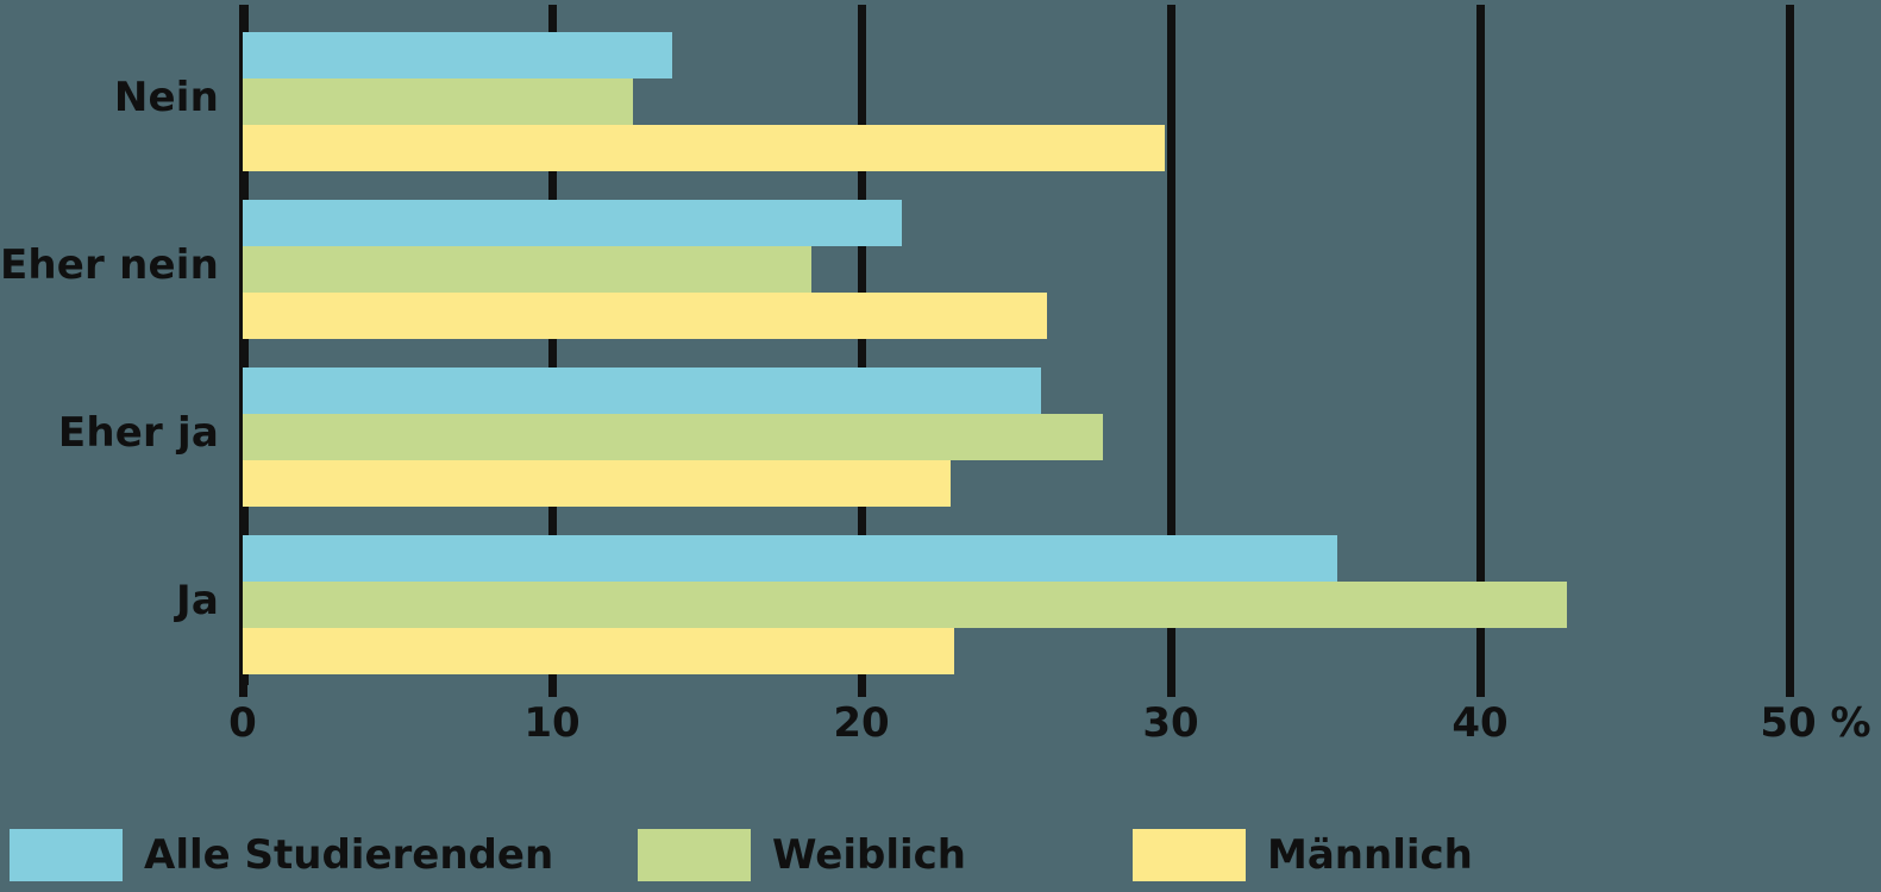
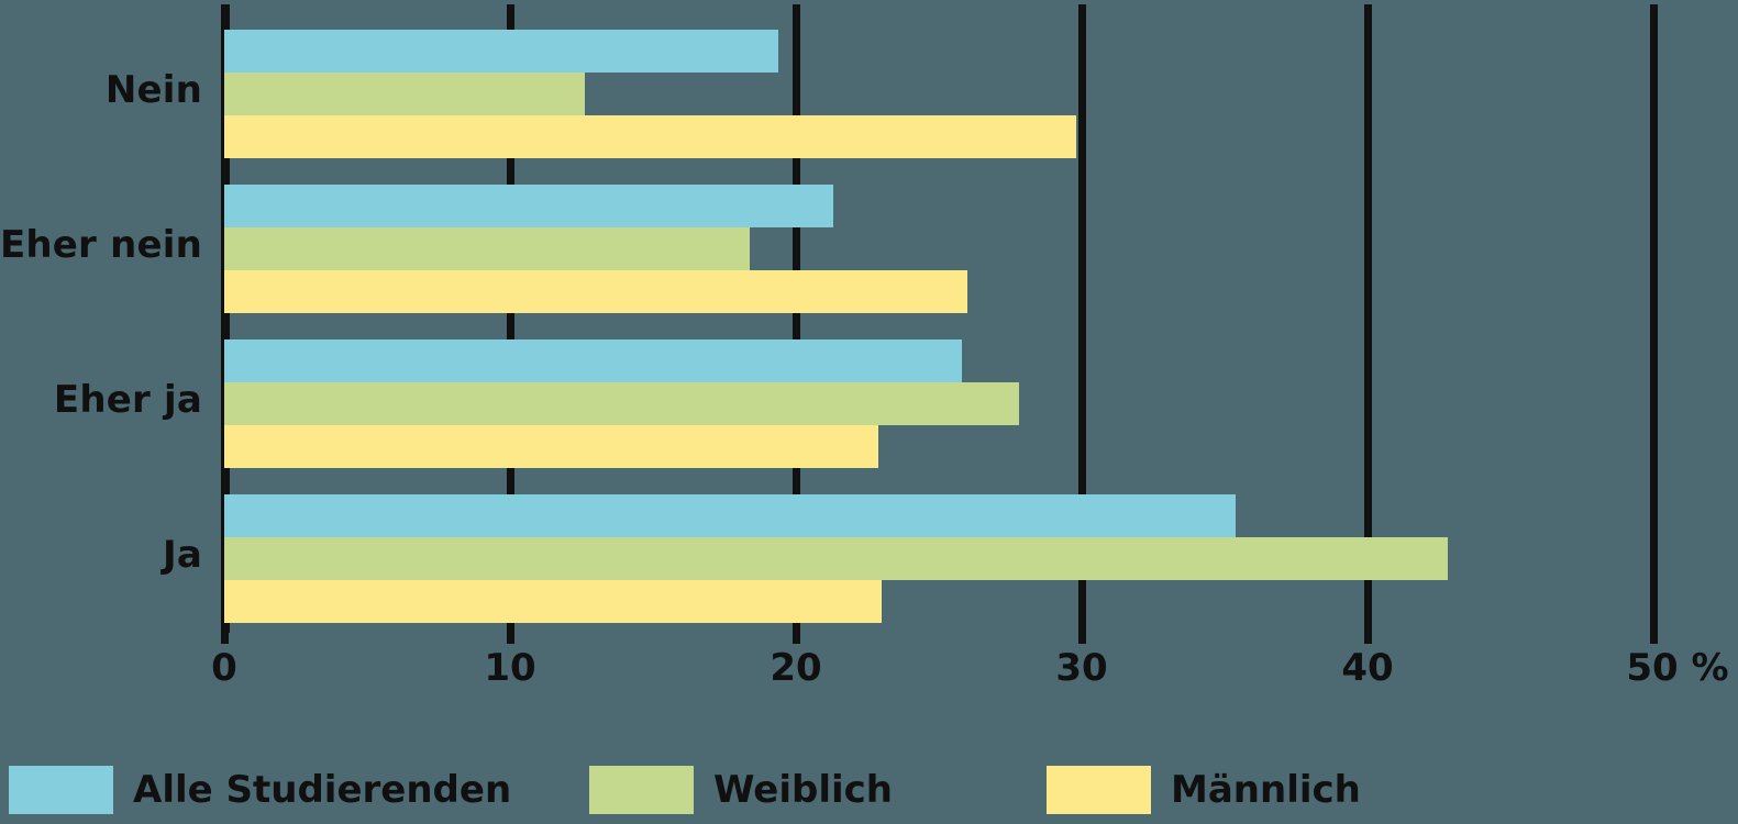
Alle Studierenden/Nein: 13.9% -> 19.4%
